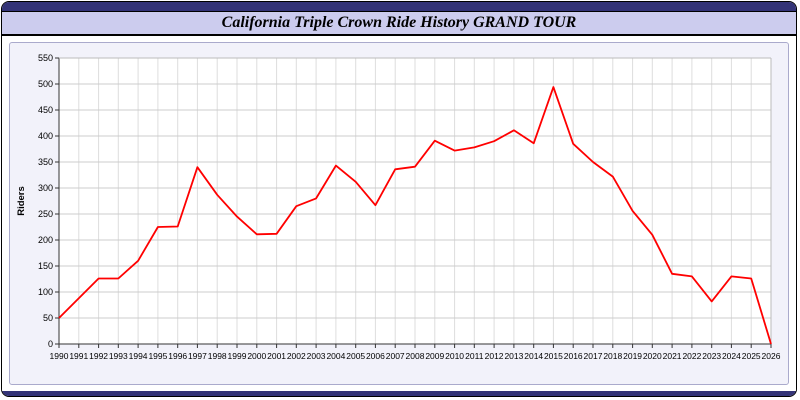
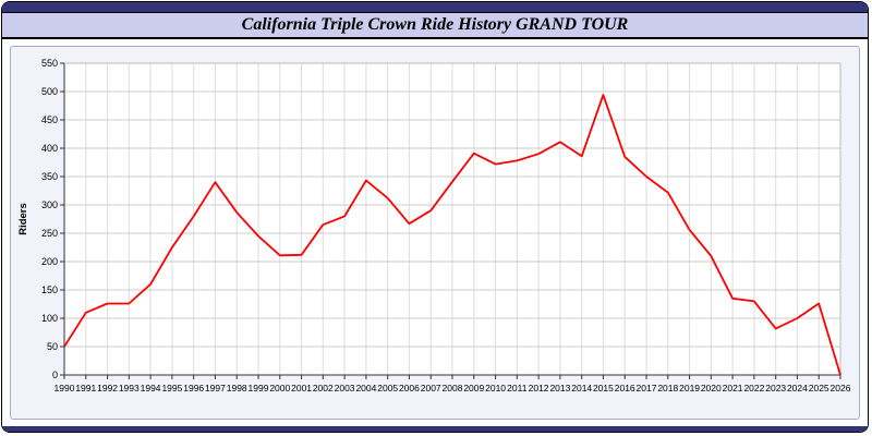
1991: 90 -> 110
1996: 230 -> 280
2007: 340 -> 290
2024: 130 -> 100
